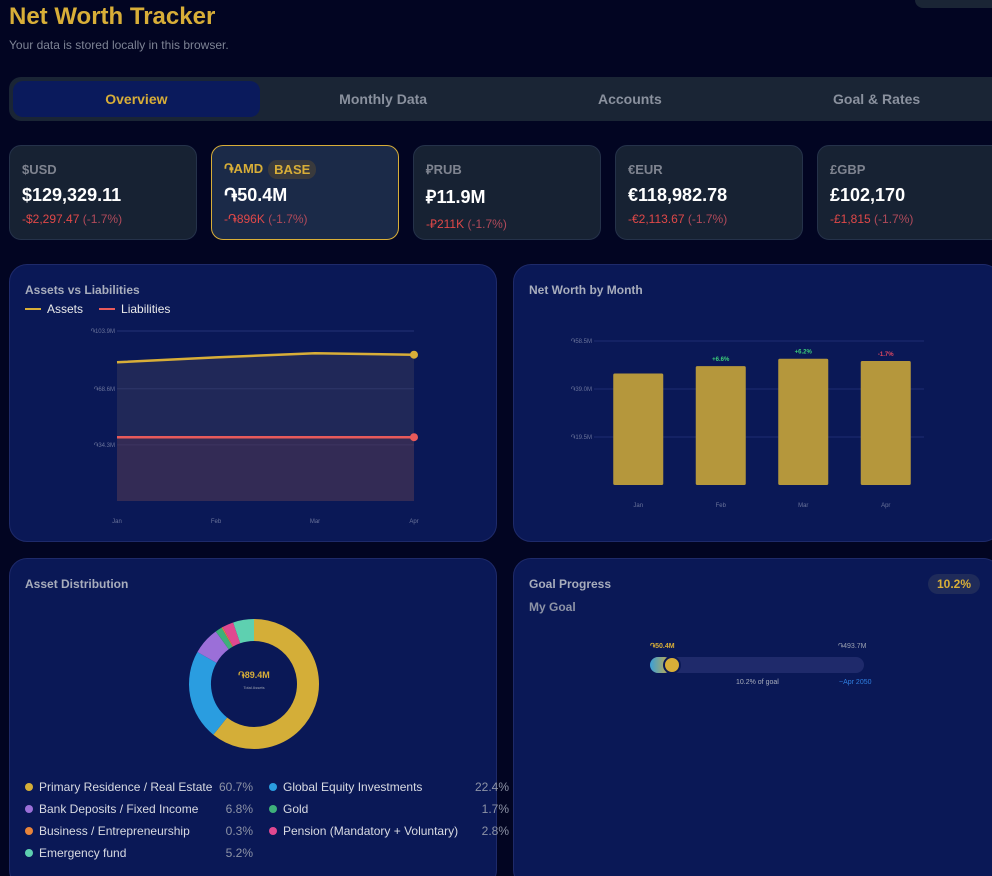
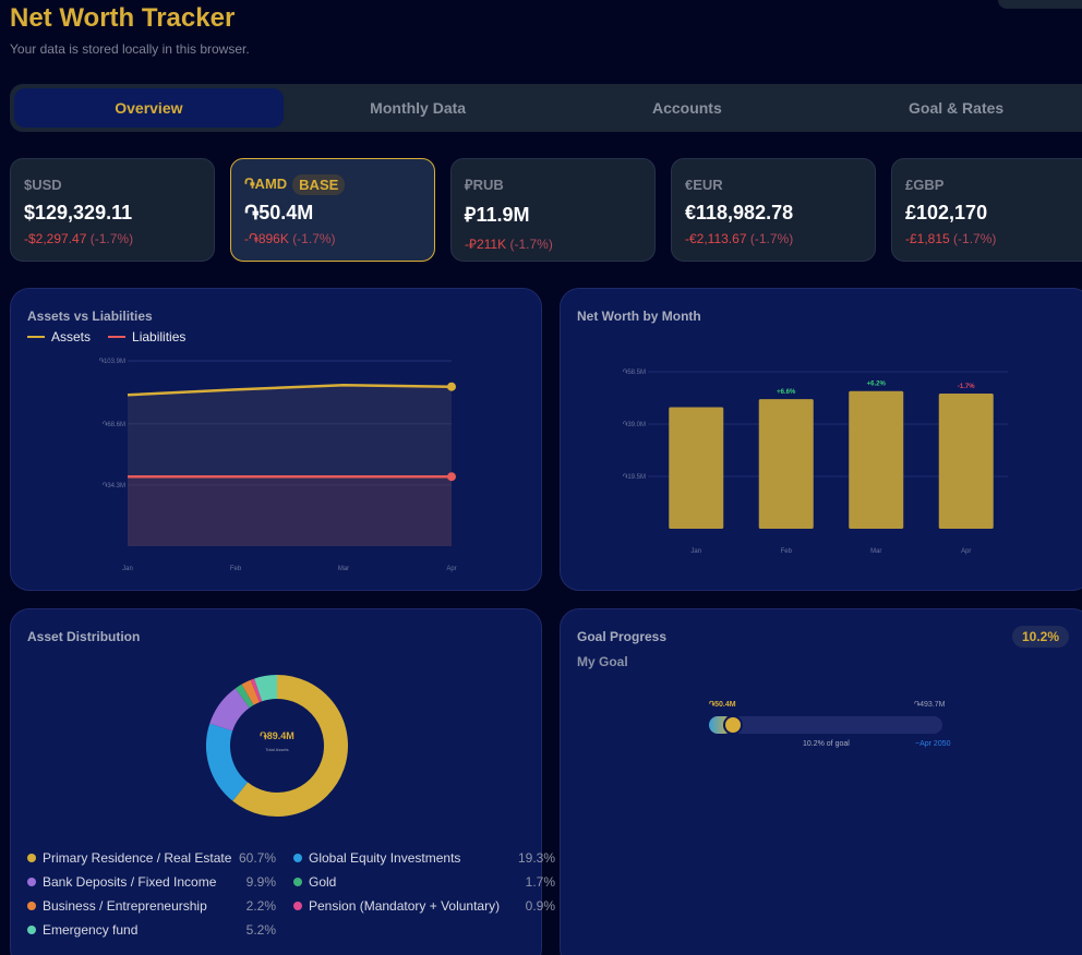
Asset Distribution/Global Equity Investments: 22.4% -> 19.3%
Asset Distribution/Bank Deposits / Fixed Income: 6.8% -> 9.9%
Asset Distribution/Business / Entrepreneurship: 0.3% -> 2.2%
Asset Distribution/Pension (Mandatory + Voluntary): 2.8% -> 0.9%
